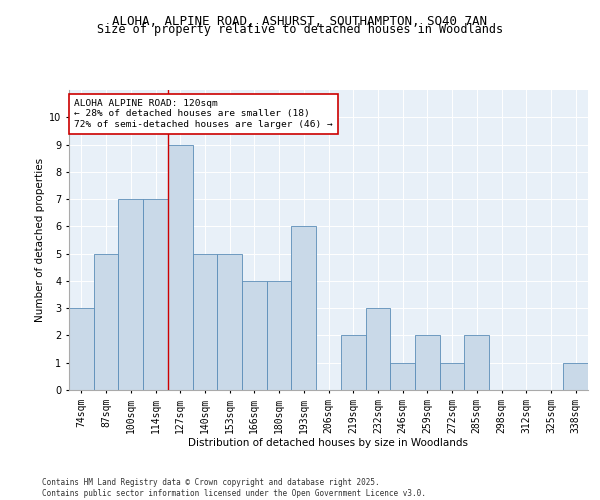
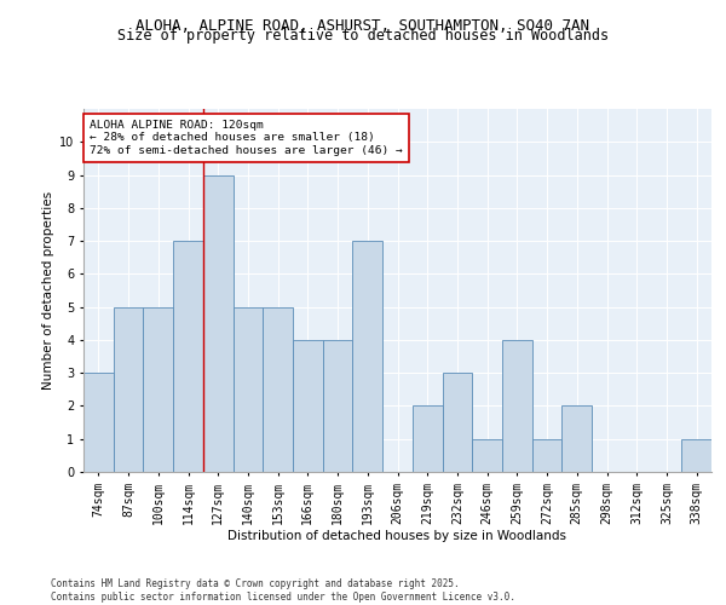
100sqm: 7 -> 5
193sqm: 6 -> 7
259sqm: 2 -> 4
